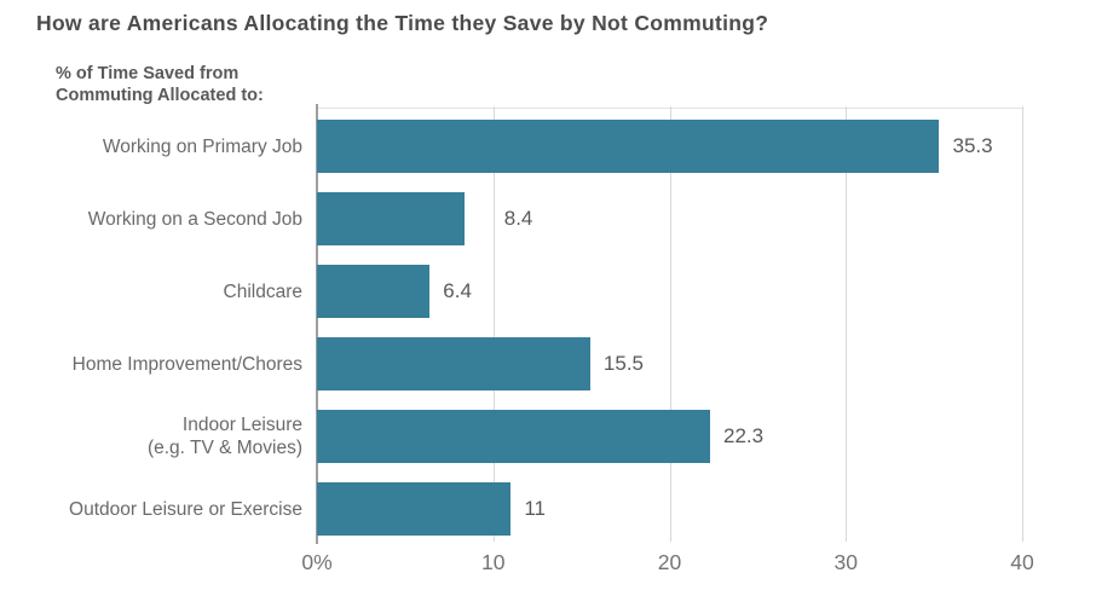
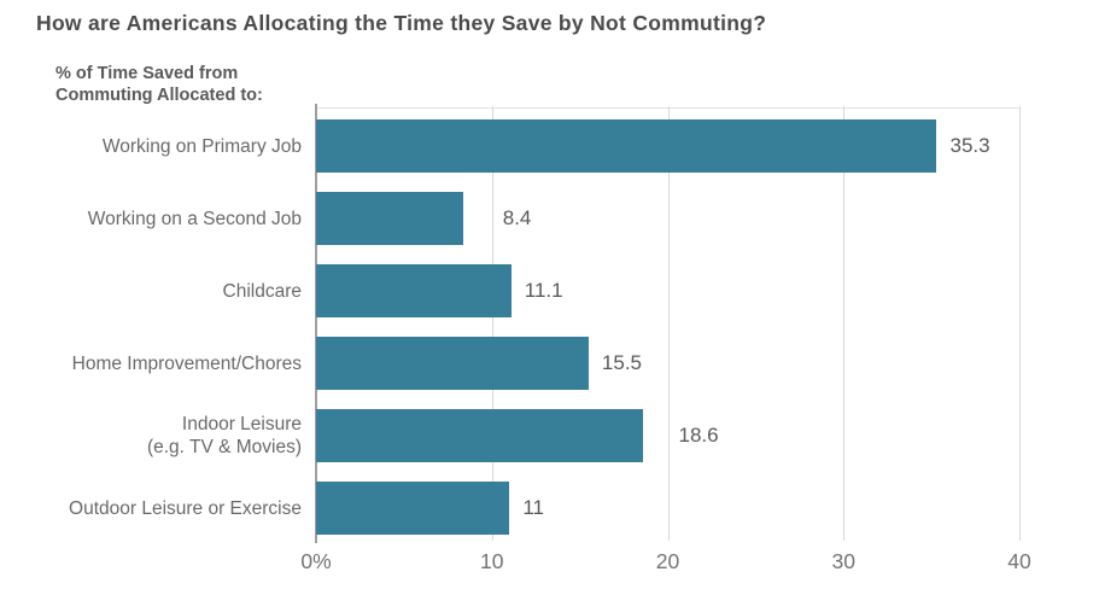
Childcare: 6.4 -> 11.1
Indoor Leisure (e.g. TV & Movies): 22.3 -> 18.6
